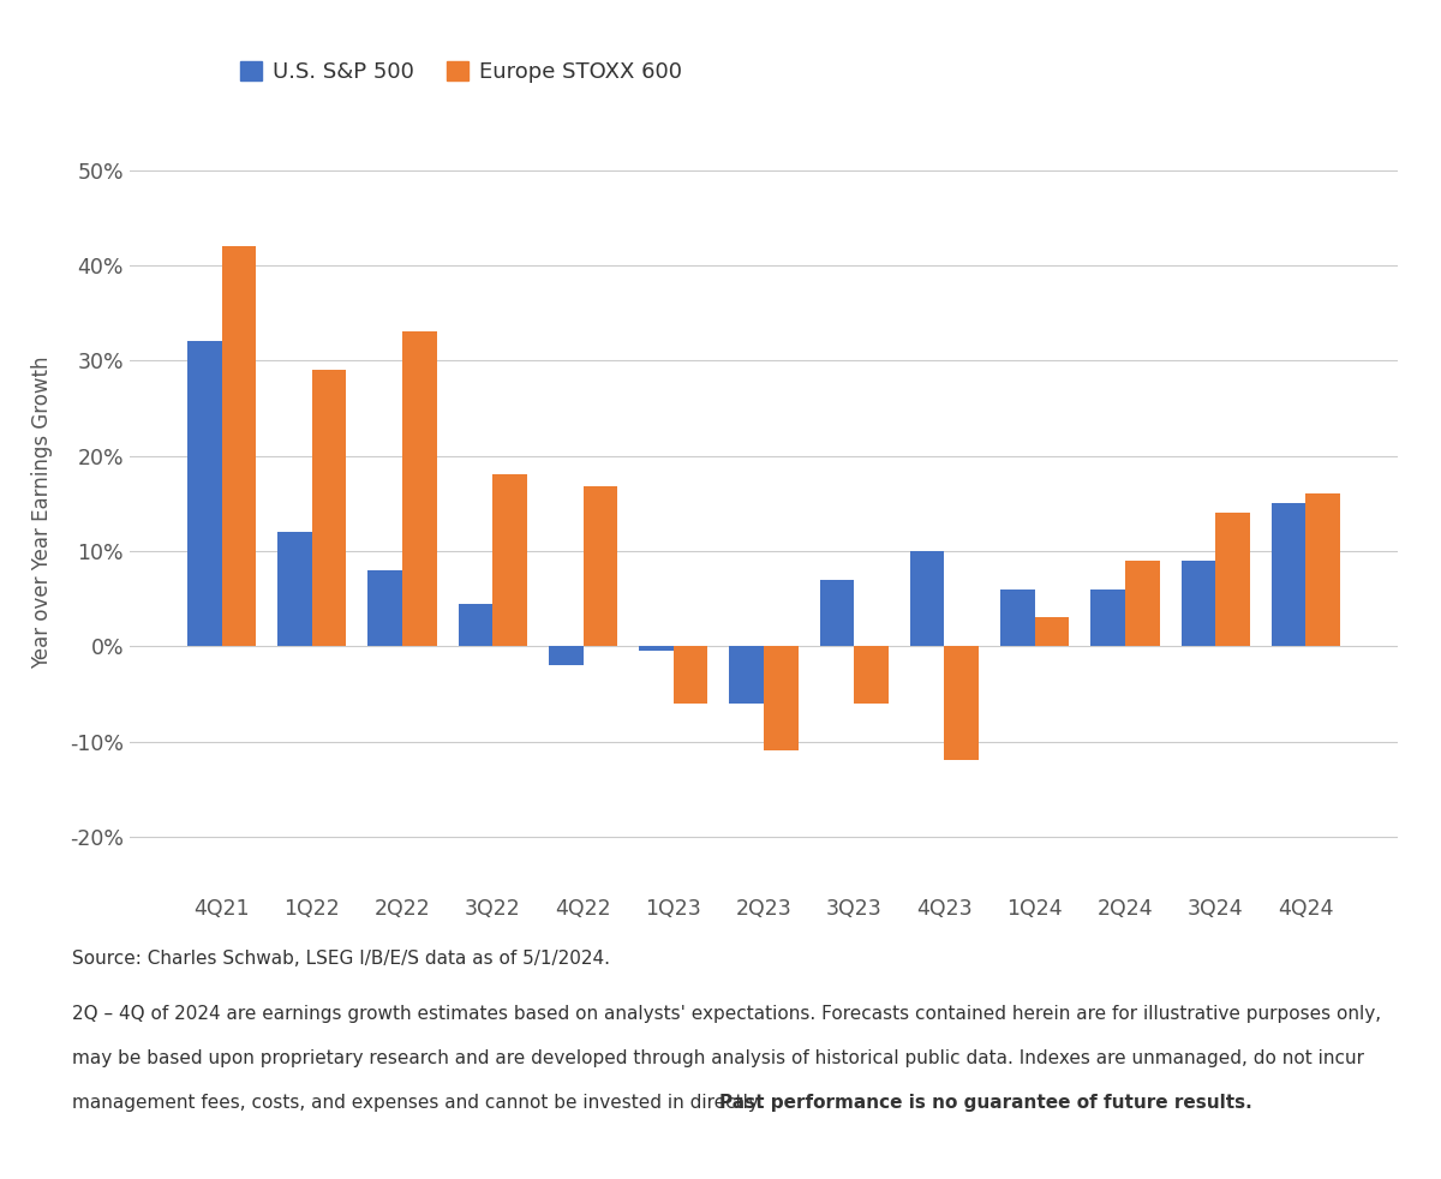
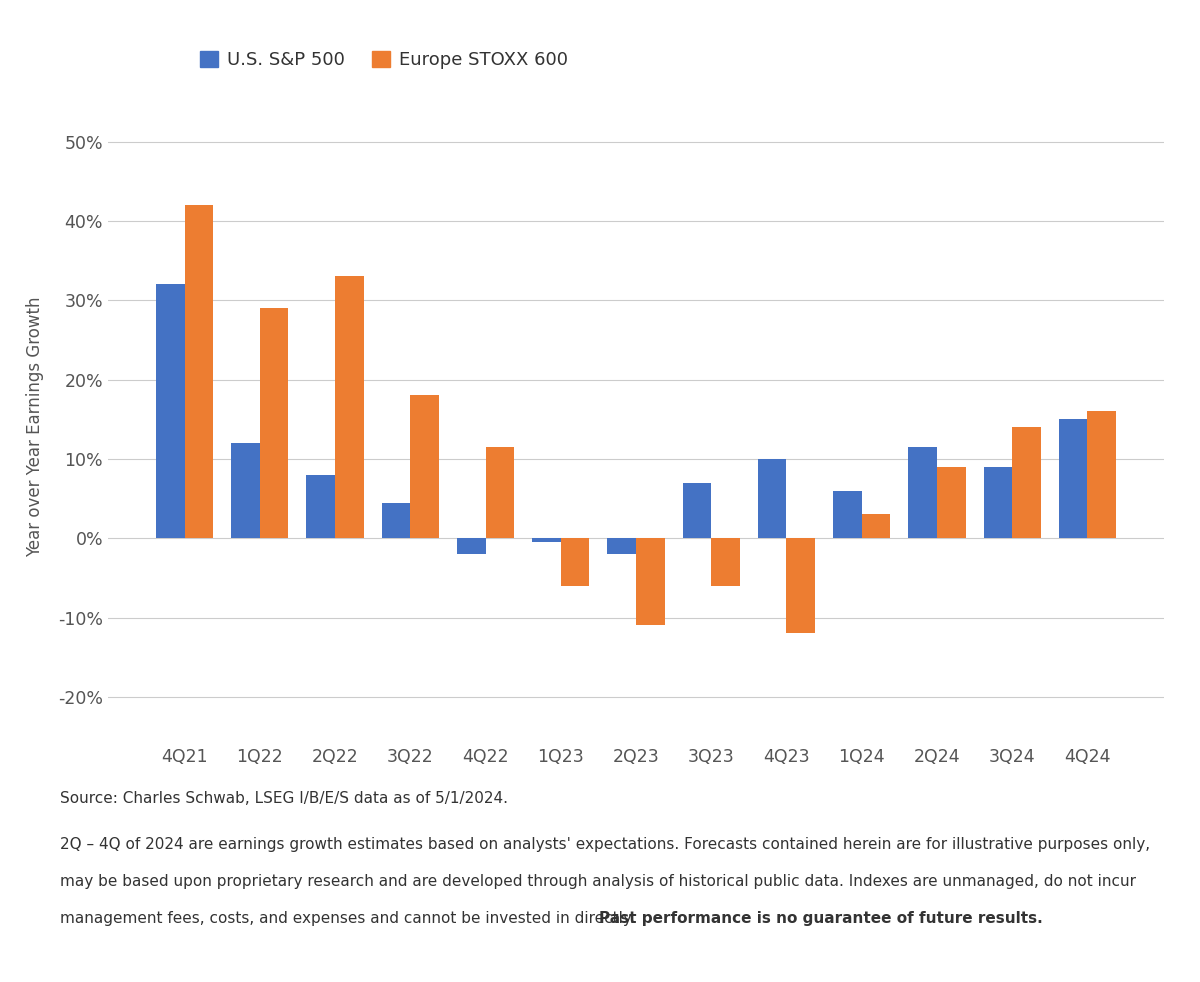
Europe STOXX 600/4Q22: 16.8% -> 11.5%
U.S. S&P 500/2Q23: -6.0% -> -2.0%
U.S. S&P 500/2Q24: 6.0% -> 11.5%
